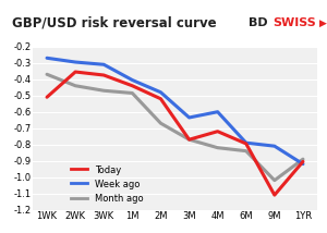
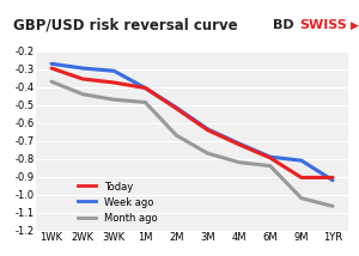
Today/1WK: -0.51 -> -0.29
Today/1M: -0.44 -> -0.41
Week ago/2M: -0.48 -> -0.52
Today/3M: -0.77 -> -0.64
Week ago/4M: -0.60 -> -0.71
Today/9M: -1.11 -> -0.91
Month ago/1YR: -0.89 -> -1.06
